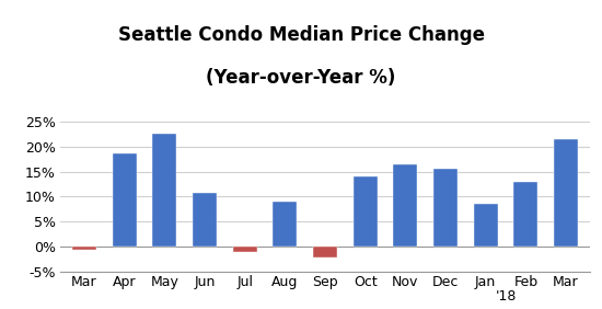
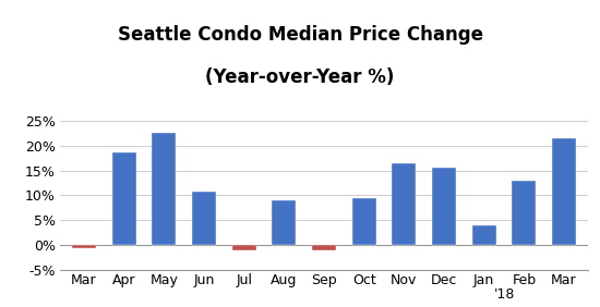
Sep: -2.2% -> -1.0%
Oct: 14.0% -> 9.5%
Jan: 8.5% -> 4.0%
